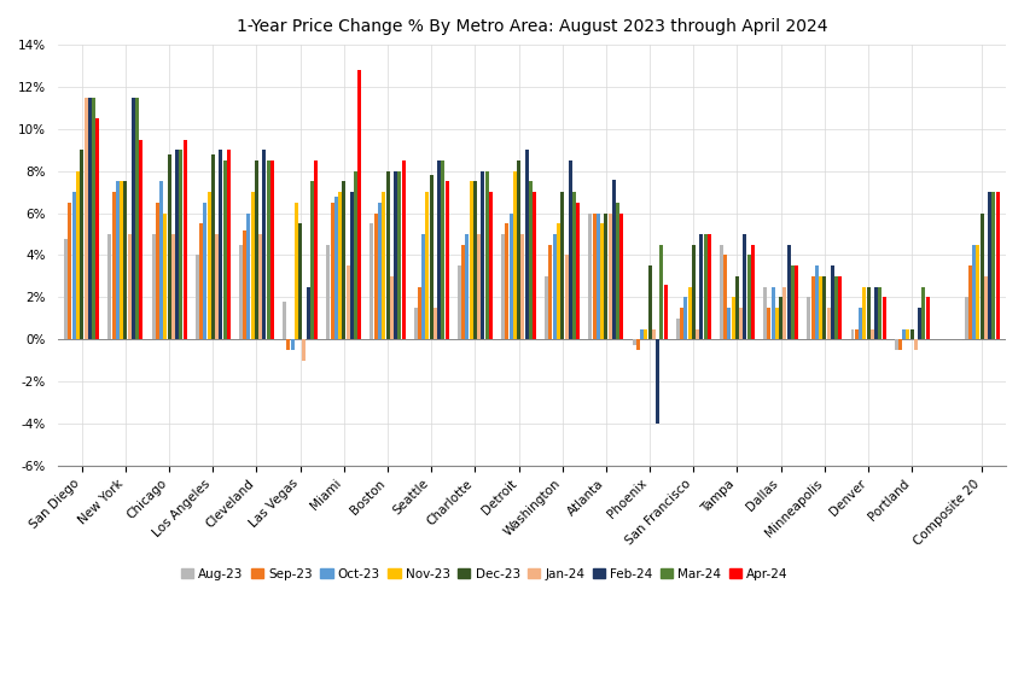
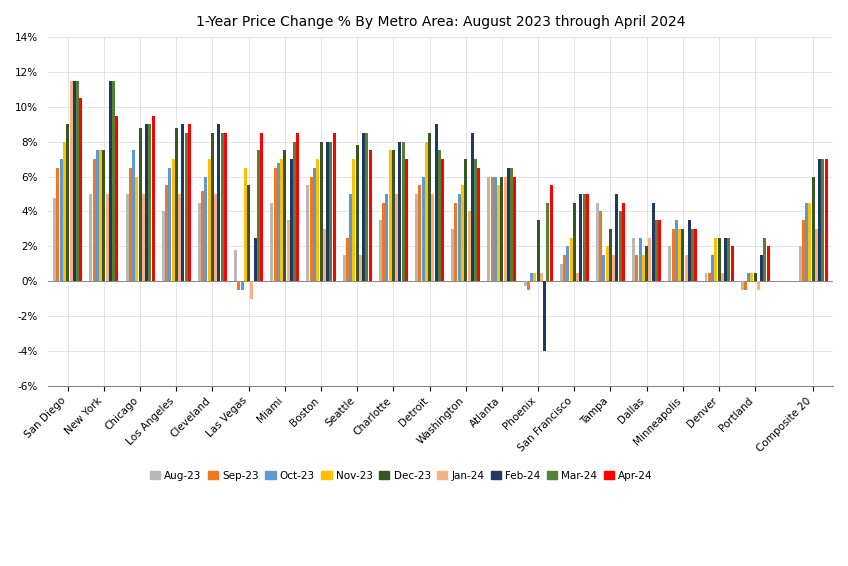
Apr-24/Miami: 12.8% -> 8.5%
Feb-24/Atlanta: 7.6% -> 6.5%
Apr-24/Phoenix: 2.6% -> 5.5%
